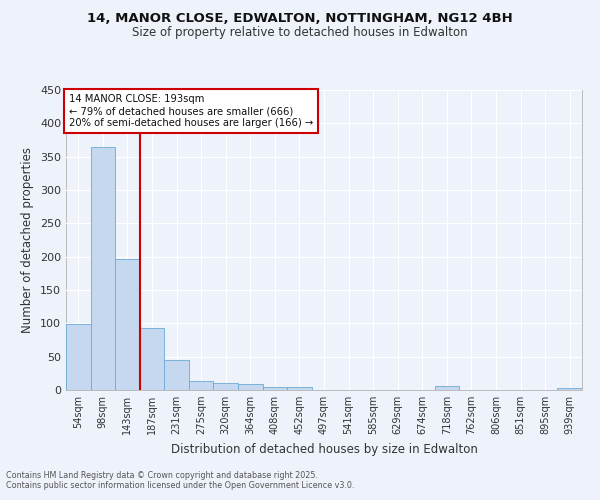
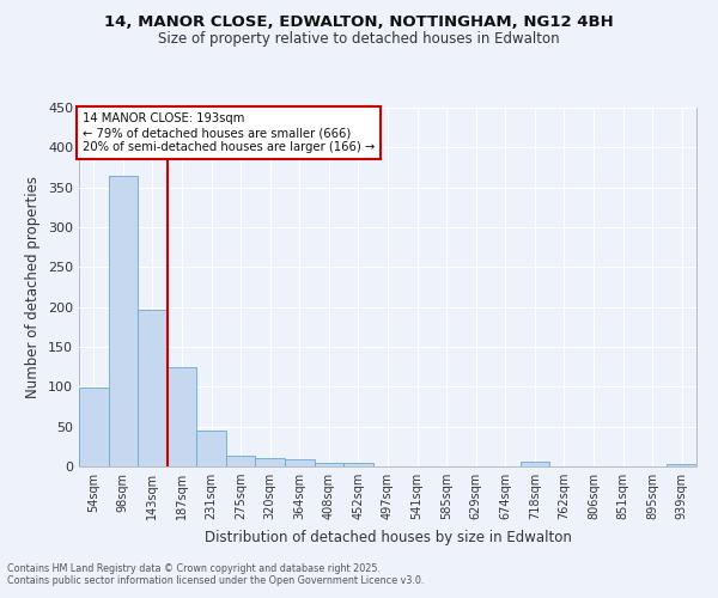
187sqm: 93 -> 124
